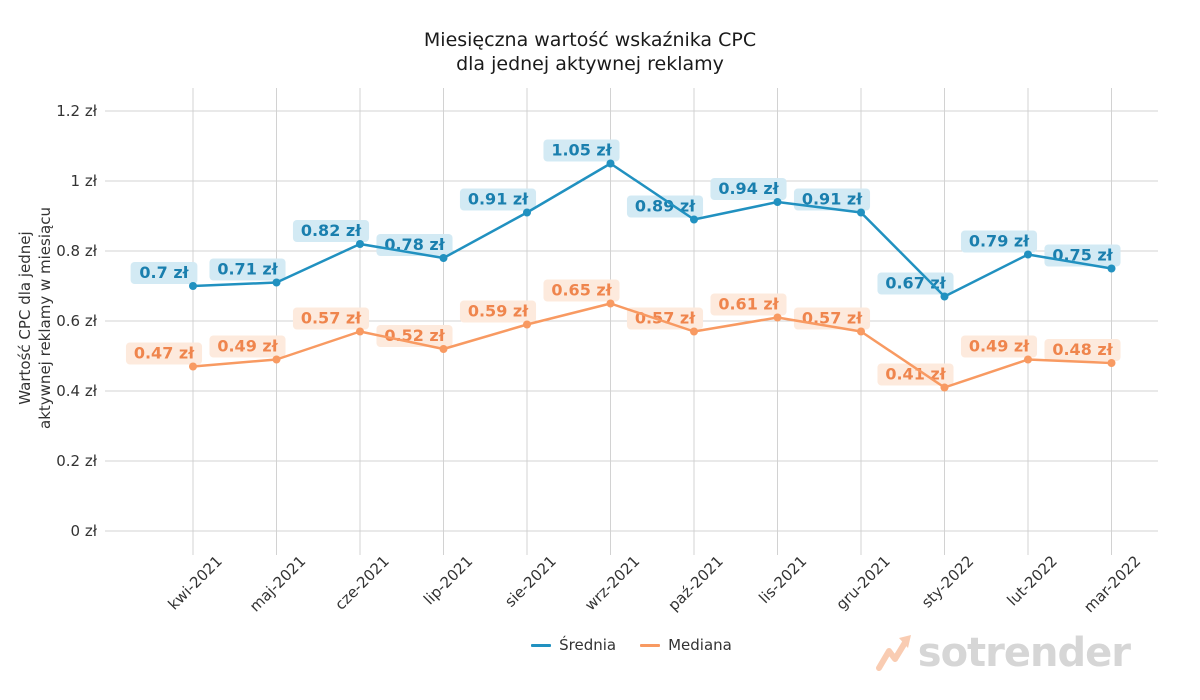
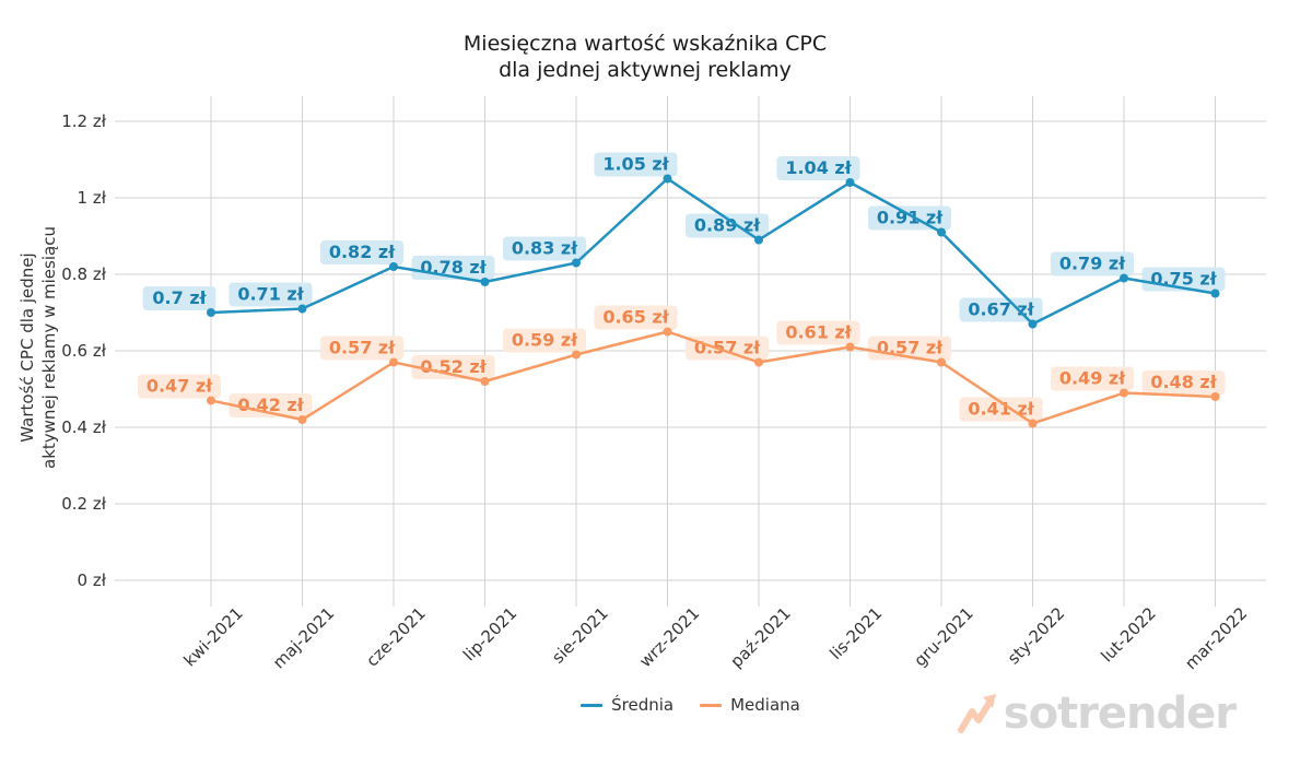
Mediana/maj-2021: 0.49 -> 0.42
Średnia/sie-2021: 0.91 -> 0.83
Średnia/lis-2021: 0.94 -> 1.04
